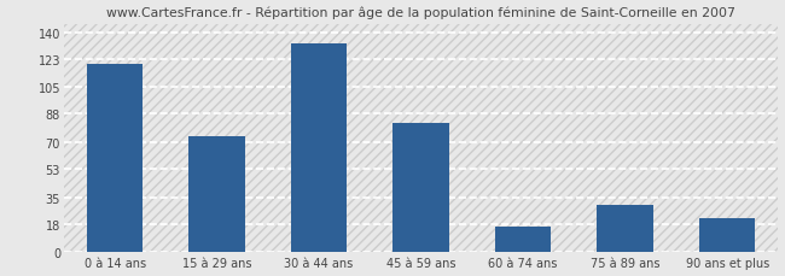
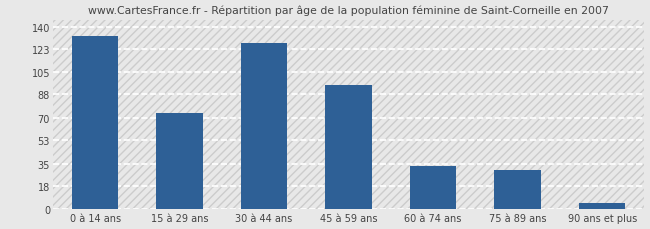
0 à 14 ans: 120 -> 133
30 à 44 ans: 133 -> 127
45 à 59 ans: 82 -> 95
60 à 74 ans: 16 -> 33
90 ans et plus: 22 -> 5
